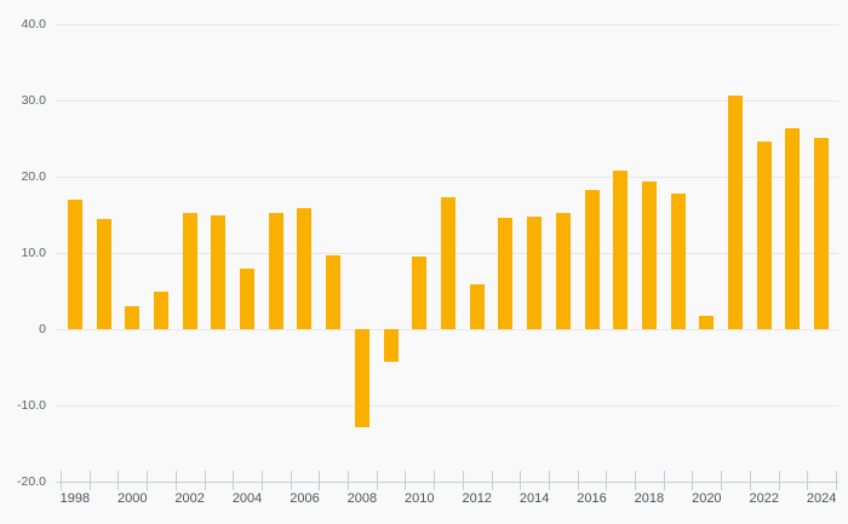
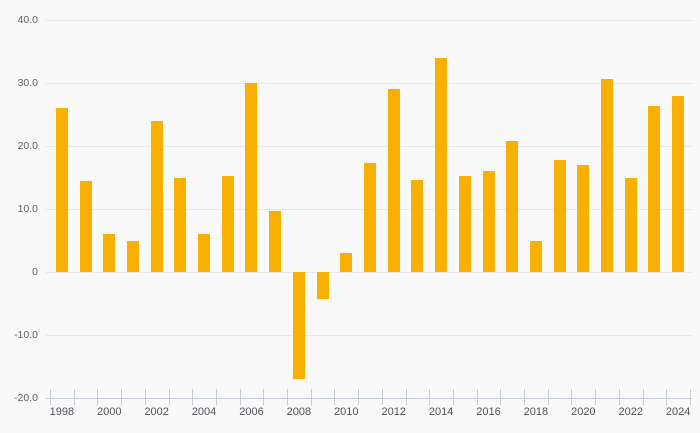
1998: 17 -> 26
2000: 3 -> 6
2002: 15 -> 24
2004: 8 -> 6
2006: 16 -> 30
2008: -13 -> -17
2010: 10 -> 3
2012: 6 -> 29
2014: 15 -> 34
2016: 18 -> 16
2018: 19 -> 5
2020: 2 -> 17
2022: 25 -> 15
2024: 25 -> 28
